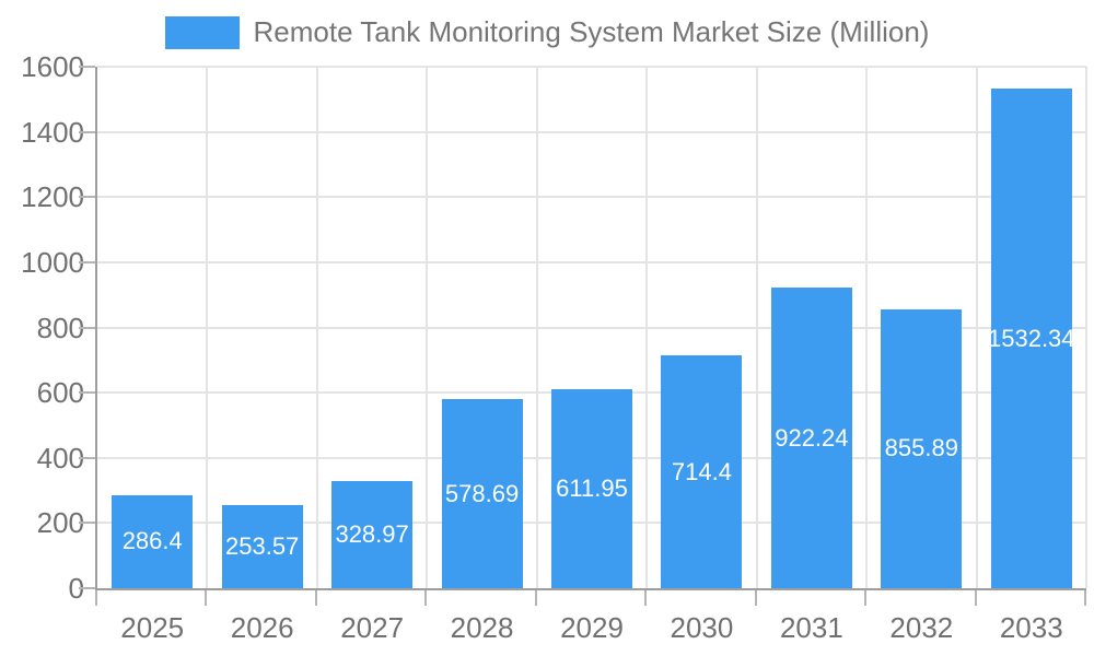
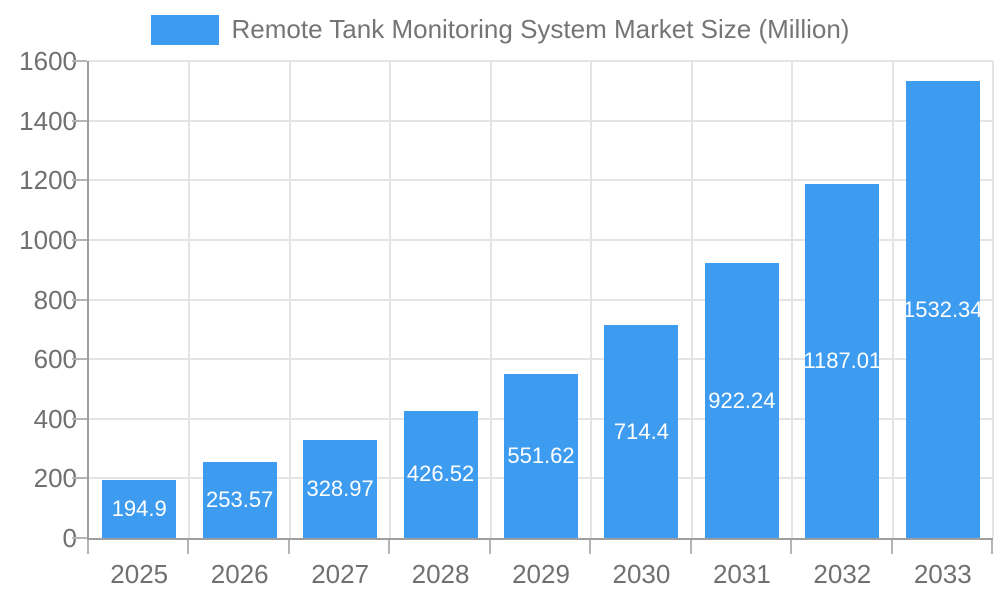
2025: 286.4 -> 194.9
2028: 578.69 -> 426.52
2029: 611.95 -> 551.62
2032: 855.89 -> 1187.01
